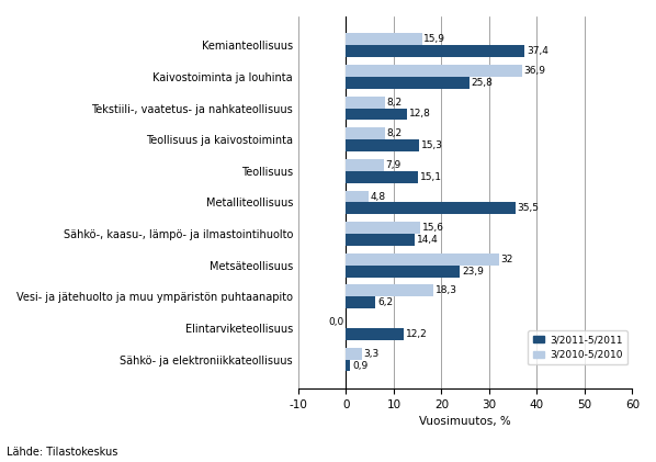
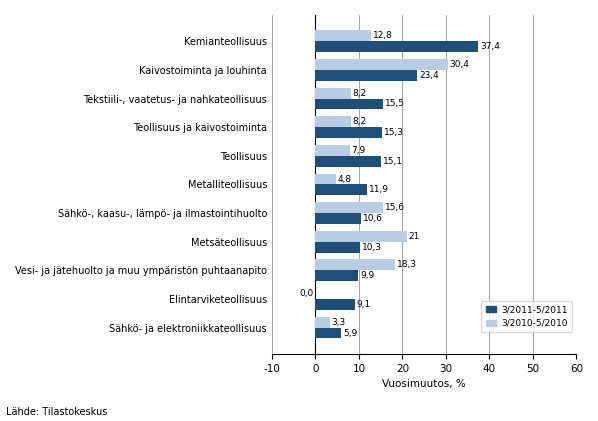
3/2010-5/2010/Kemianteollisuus: 15,9 -> 12,8
3/2010-5/2010/Kaivostoiminta ja louhinta: 36,9 -> 30,4
3/2011-5/2011/Kaivostoiminta ja louhinta: 25,8 -> 23,4
3/2011-5/2011/Tekstiili-, vaatetus- ja nahkateollisuus: 12,8 -> 15,5
3/2011-5/2011/Metalliteollisuus: 35,5 -> 11,9
3/2011-5/2011/Sähkö-, kaasu-, lämpö- ja ilmastointihuolto: 14,4 -> 10,6
3/2010-5/2010/Metsäteollisuus: 32 -> 21
3/2011-5/2011/Metsäteollisuus: 23,9 -> 10,3
3/2011-5/2011/Vesi- ja jätehuolto ja muu ympäristön puhtaanapito: 6,2 -> 9,9
3/2011-5/2011/Elintarviketeollisuus: 12,2 -> 9,1
3/2011-5/2011/Sähkö- ja elektroniikkateollisuus: 0,9 -> 5,9
